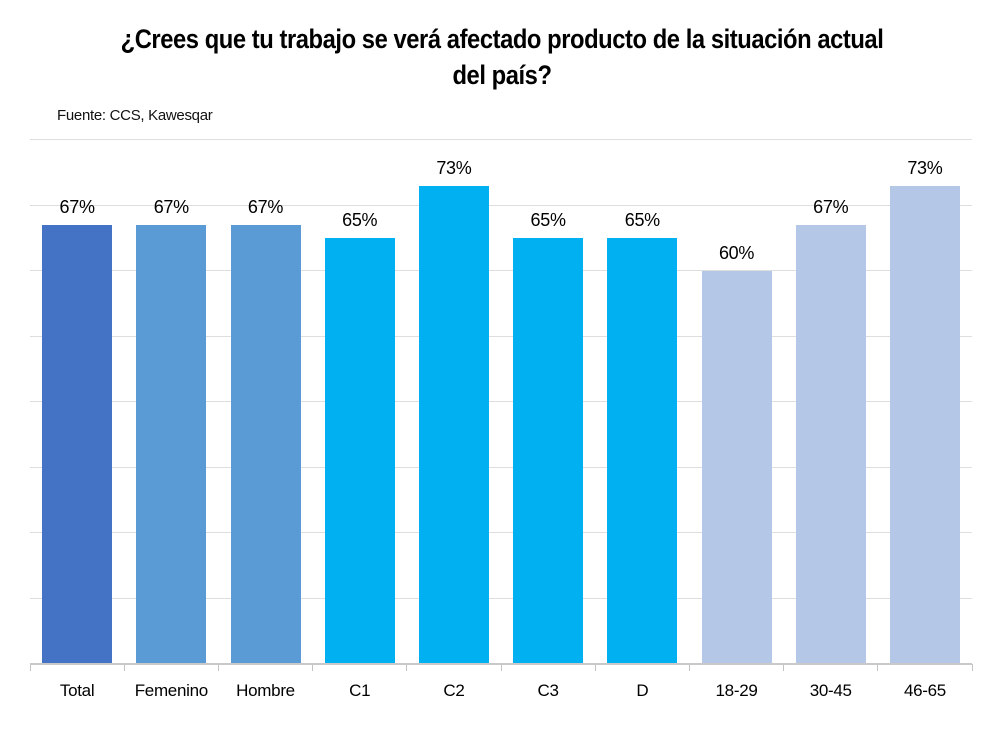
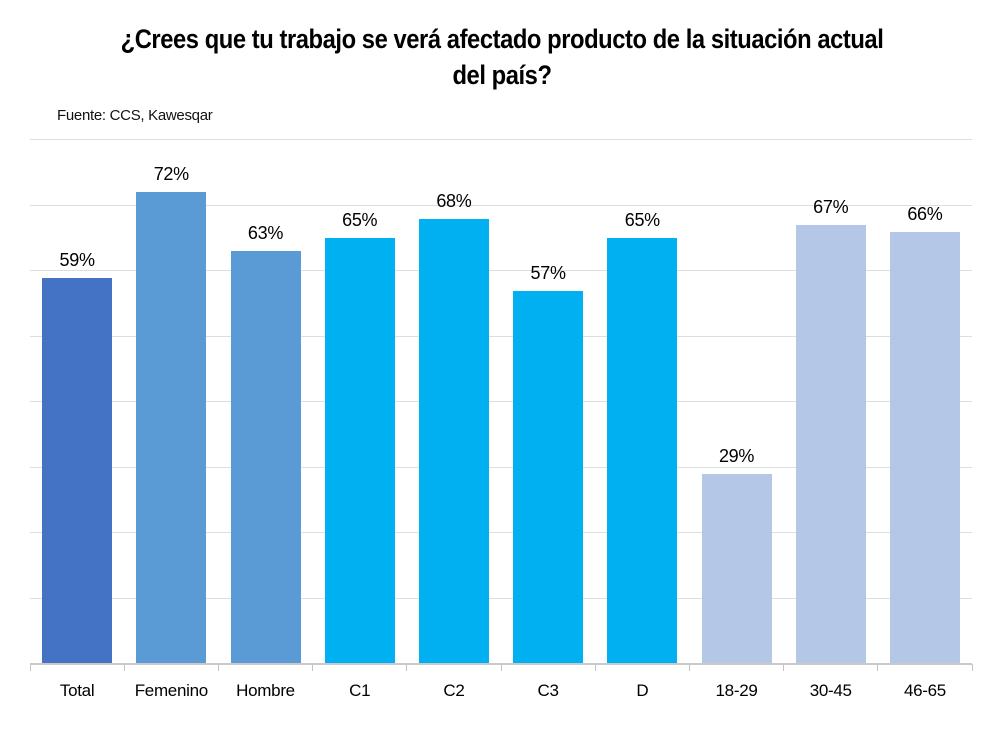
Total: 67% -> 59%
Femenino: 67% -> 72%
Hombre: 67% -> 63%
C2: 73% -> 68%
C3: 65% -> 57%
18-29: 60% -> 29%
46-65: 73% -> 66%
